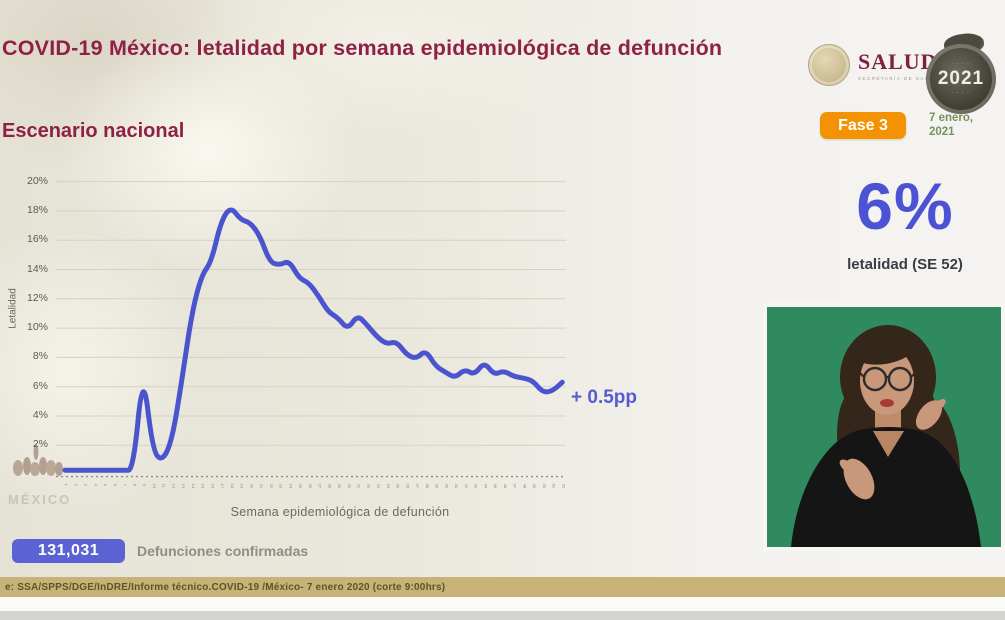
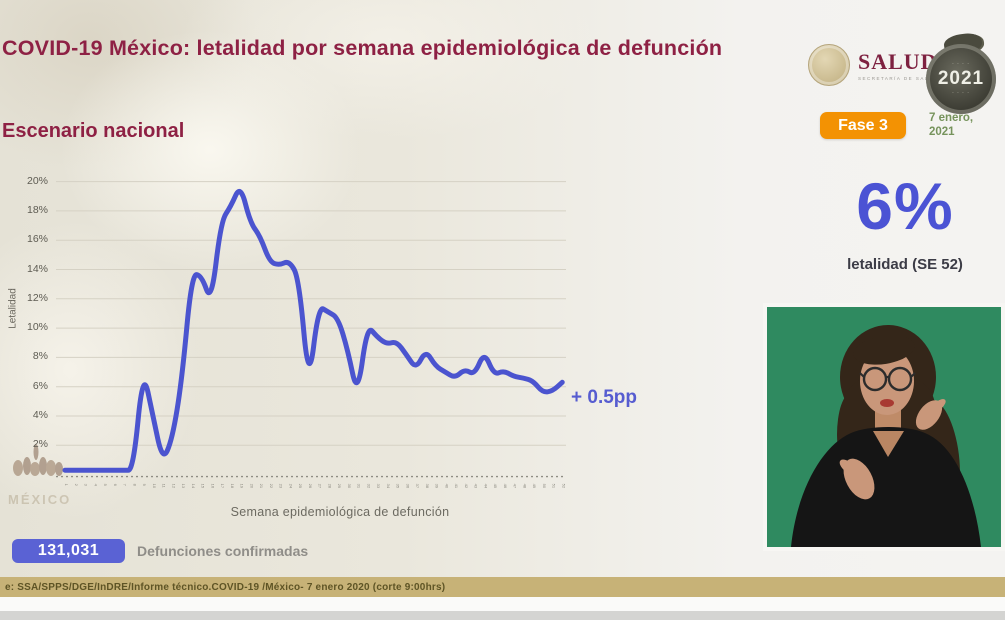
10: 1.6% -> 4.1%
14: 11.0% -> 13.7%
16: 14.5% -> 11.7%
19: 17.4% -> 19.8%
26: 13.1% -> 6.0%
27: 12.2% -> 11.5%
30: 9.9% -> 8.5%
31: 10.9% -> 5.3%
37: 7.9% -> 7.2%
44: 7.7% -> 8.4%
